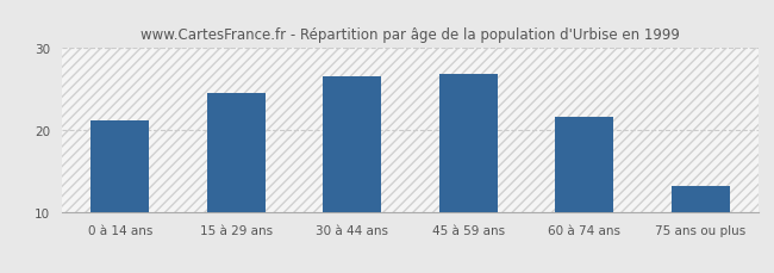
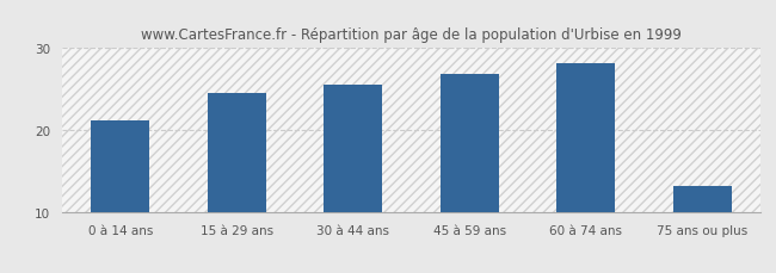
30 à 44 ans: 26.6 -> 25.6
60 à 74 ans: 21.6 -> 28.2
